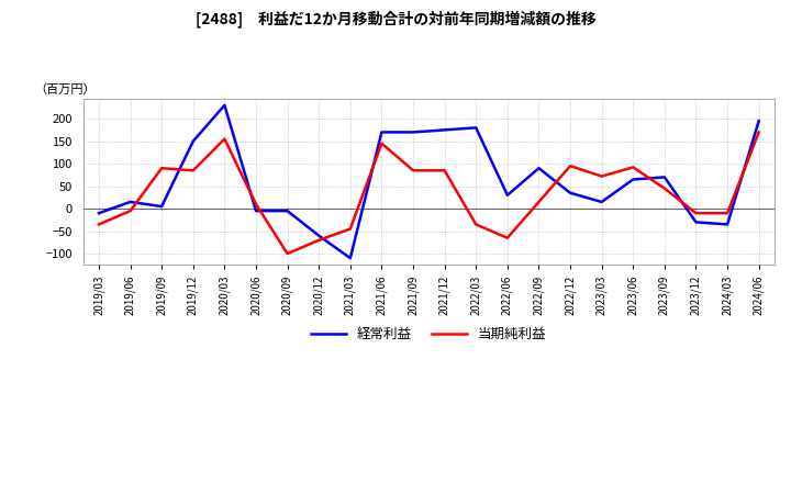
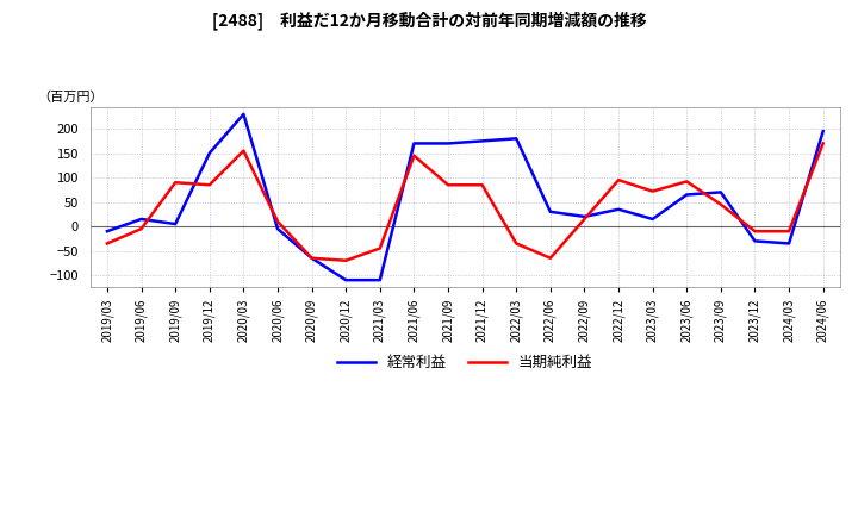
経常利益/2020/09: -5 -> -65
当期純利益/2020/09: -100 -> -65
経常利益/2020/12: -60 -> -110
経常利益/2022/09: 90 -> 20
